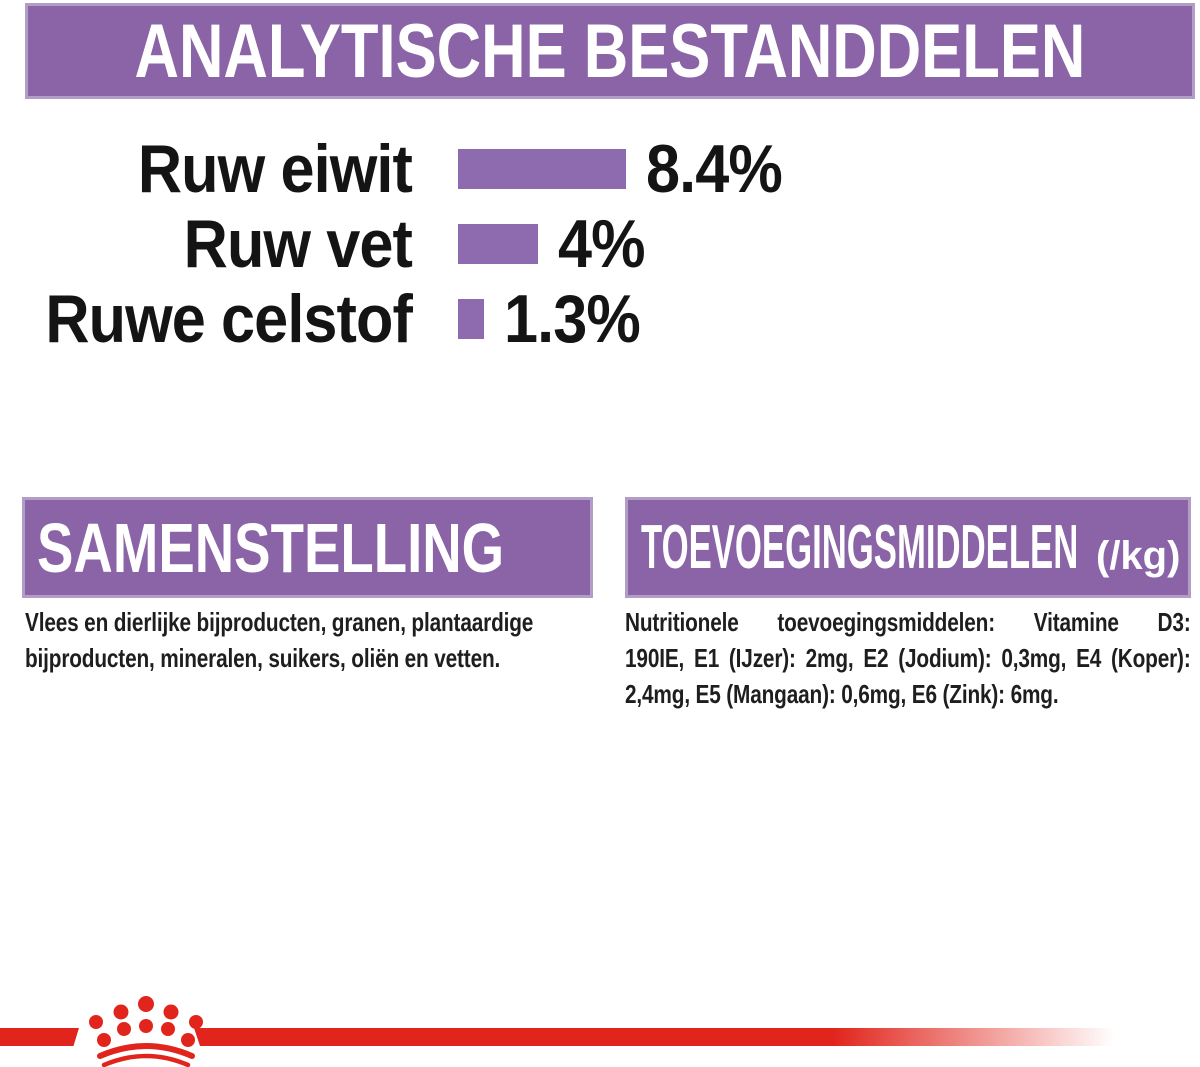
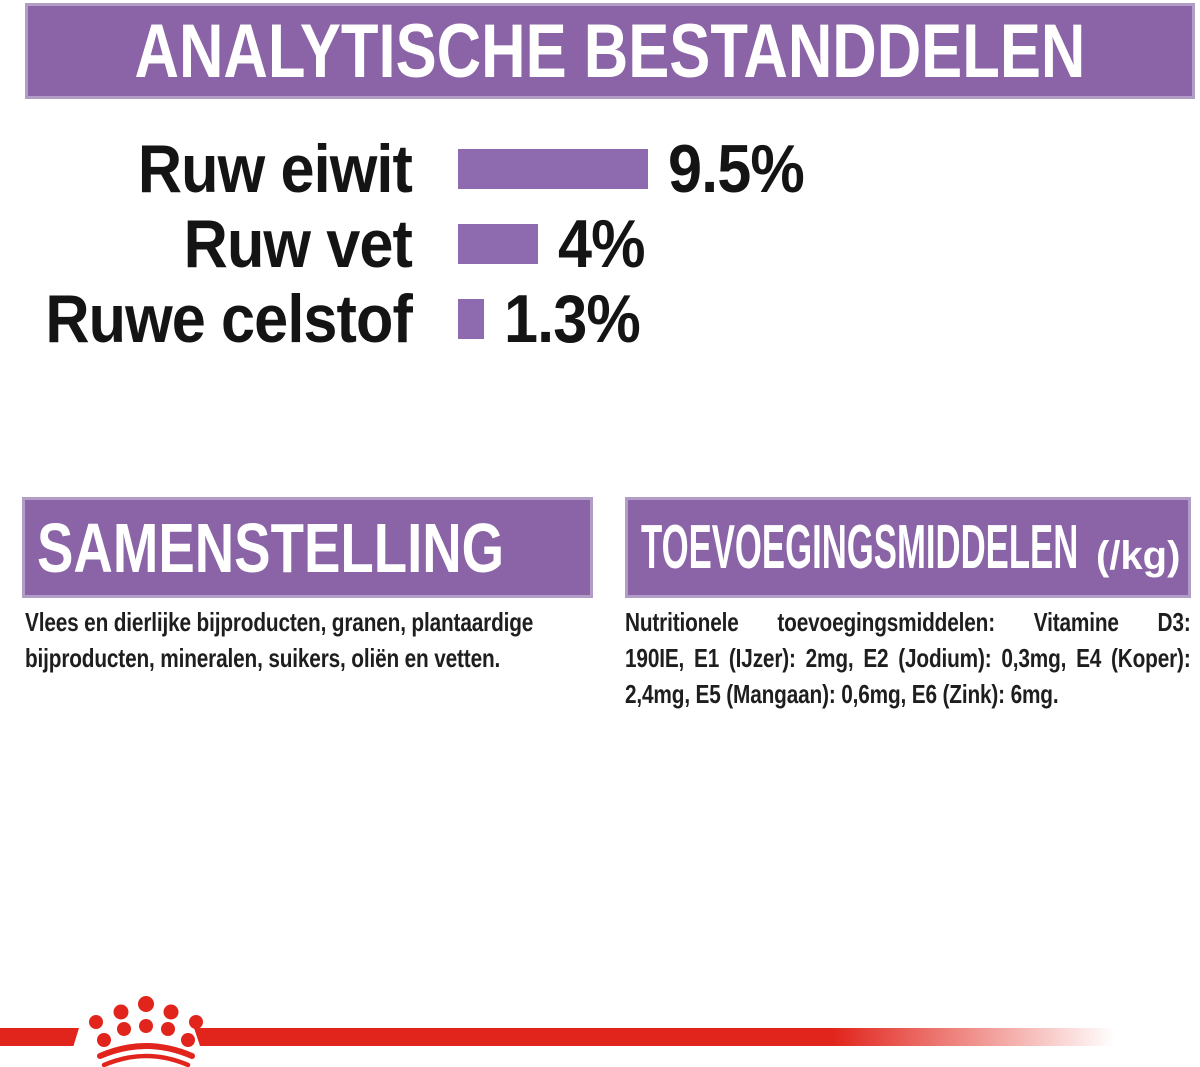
Ruw eiwit: 8.4% -> 9.5%
